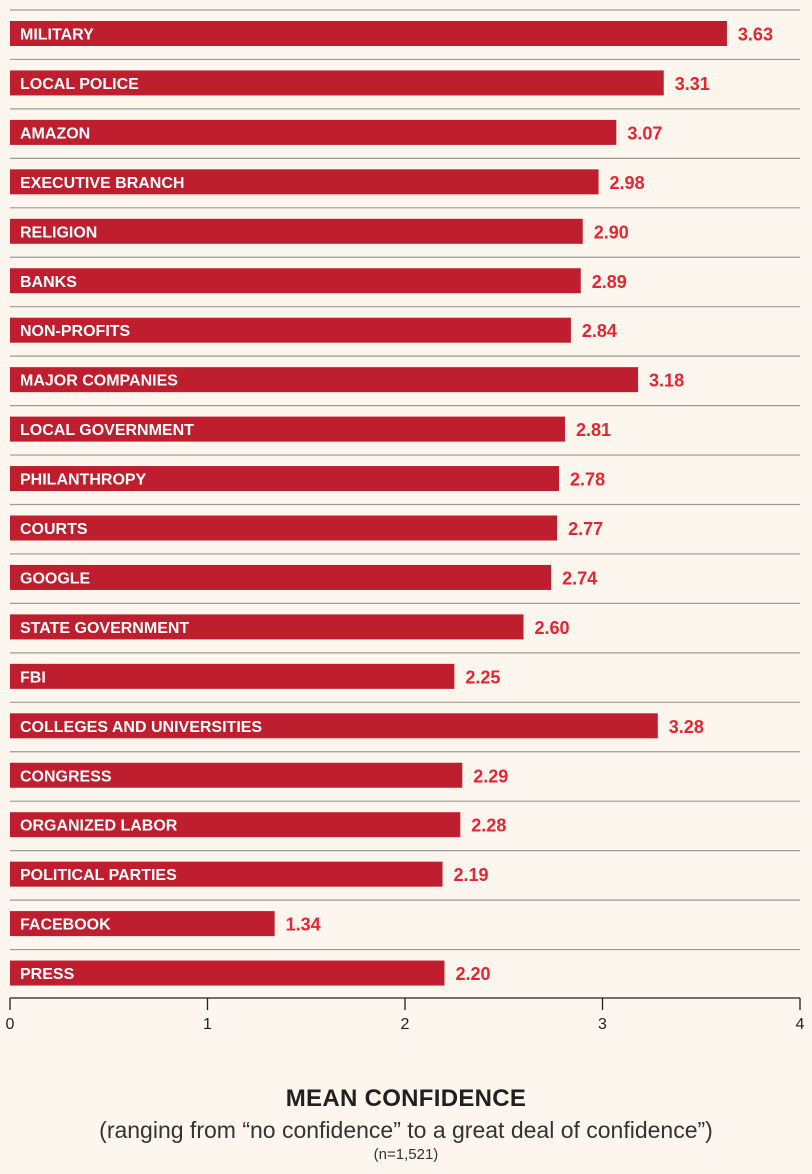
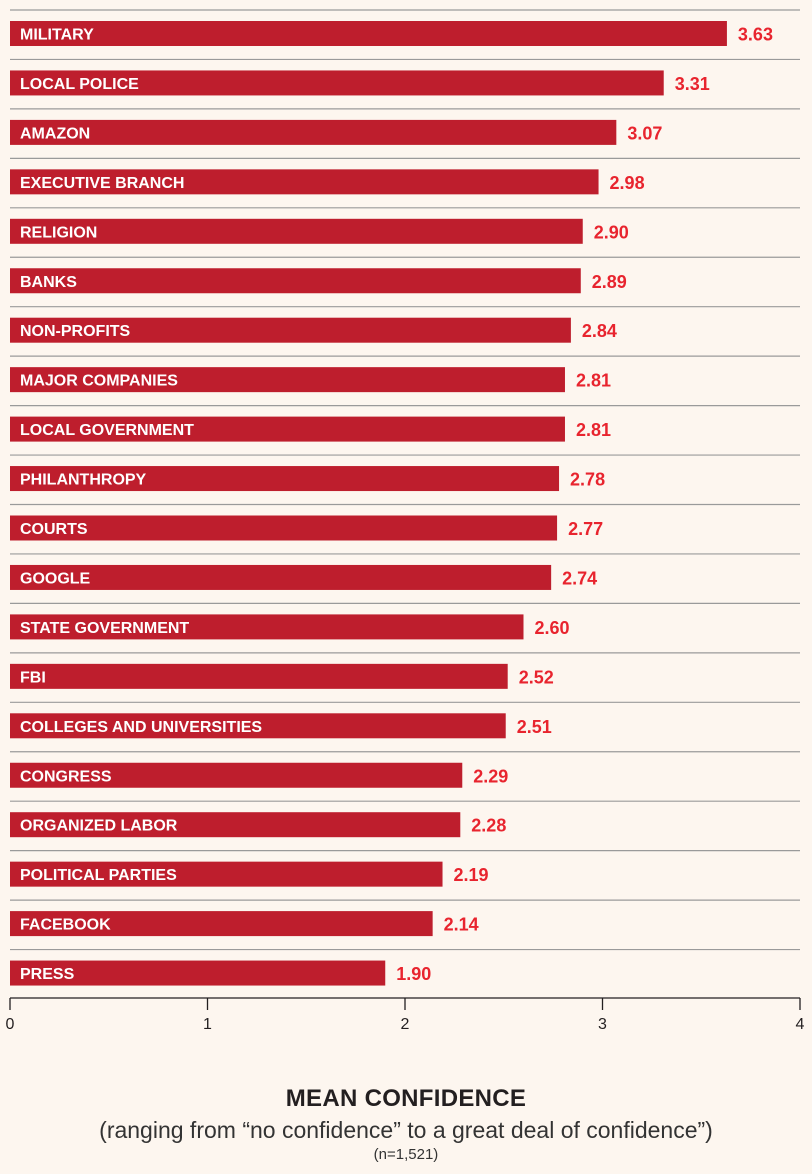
MAJOR COMPANIES: 3.18 -> 2.81
FBI: 2.25 -> 2.52
COLLEGES AND UNIVERSITIES: 3.28 -> 2.51
FACEBOOK: 1.34 -> 2.14
PRESS: 2.20 -> 1.90
